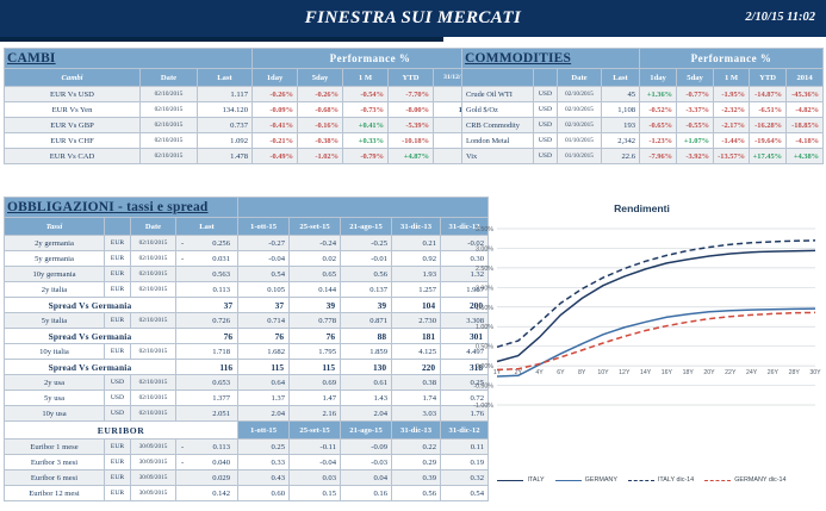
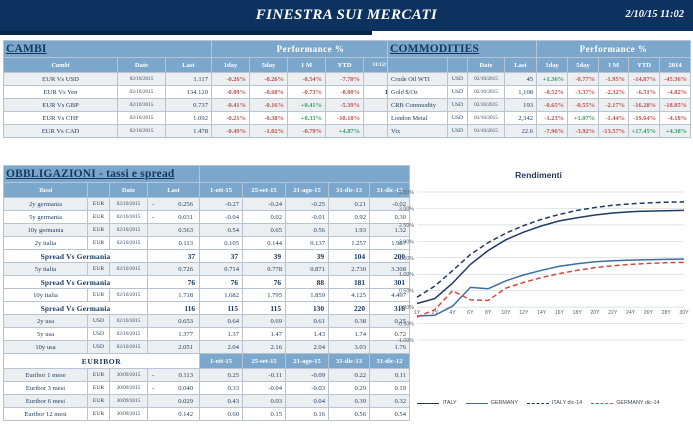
ITALY dic-14/1Y: 0.5% -> 0.3%
GERMANY dic-14/1Y: -0.1% -> -0.3%
GERMANY dic-14/4Y: 0.1% -> 0.5%
GERMANY/6Y: 0.3% -> 0.6%
GERMANY dic-14/8Y: 0.4% -> 0.2%
